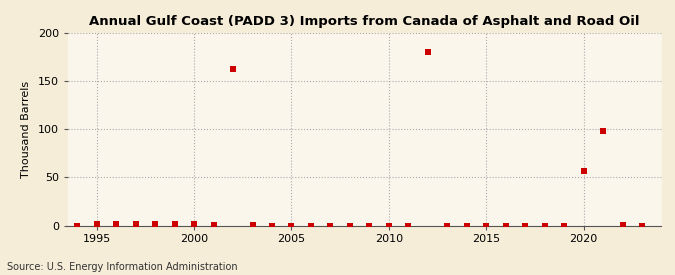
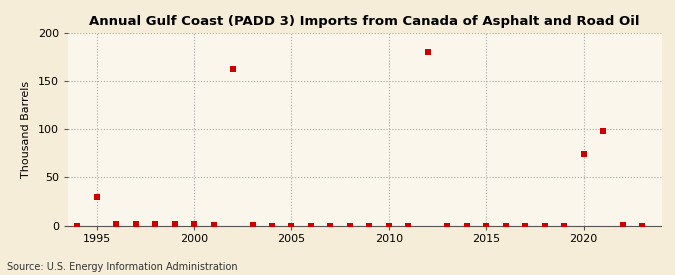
1995: 2 -> 30
2020: 57 -> 74
